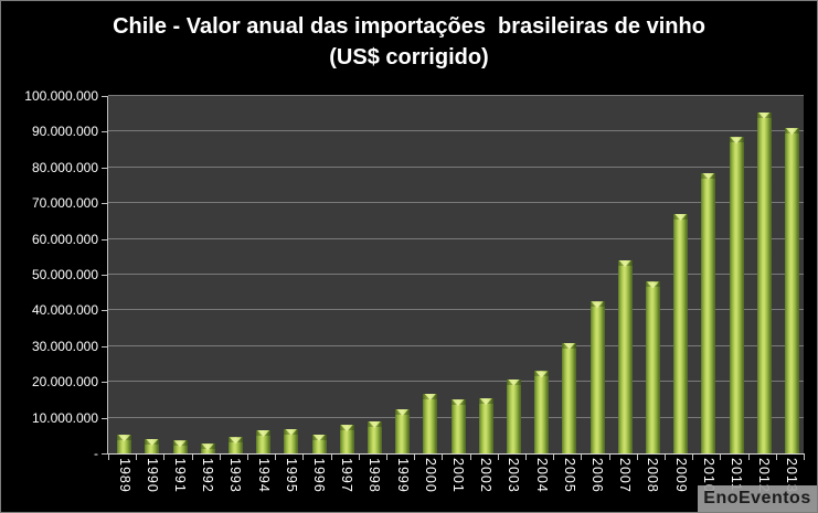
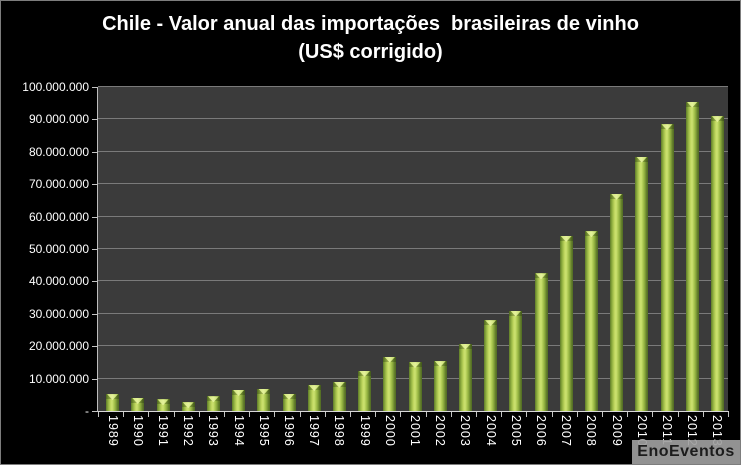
2004: 23000000 -> 28000000
2008: 48000000 -> 56000000
